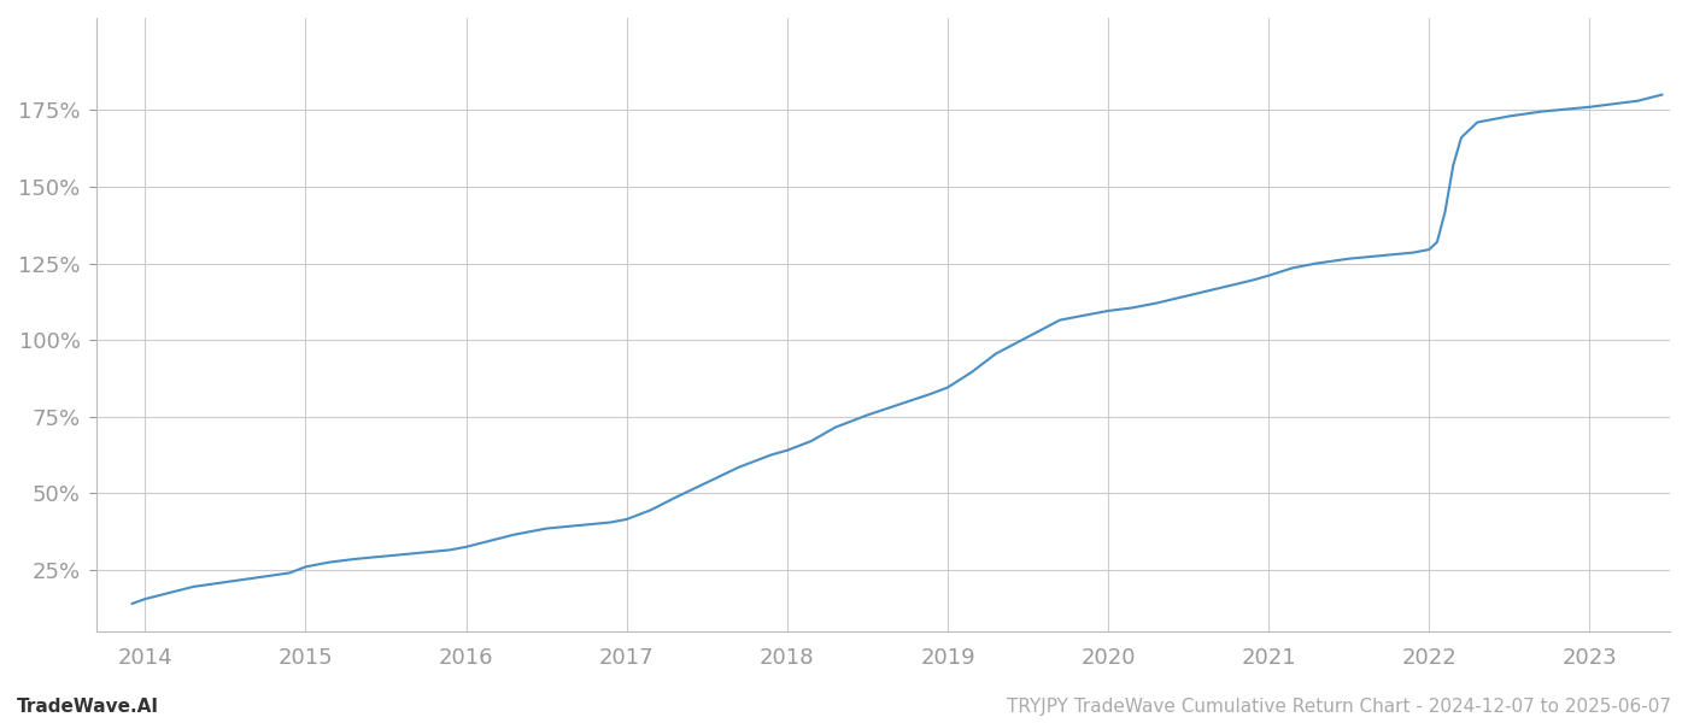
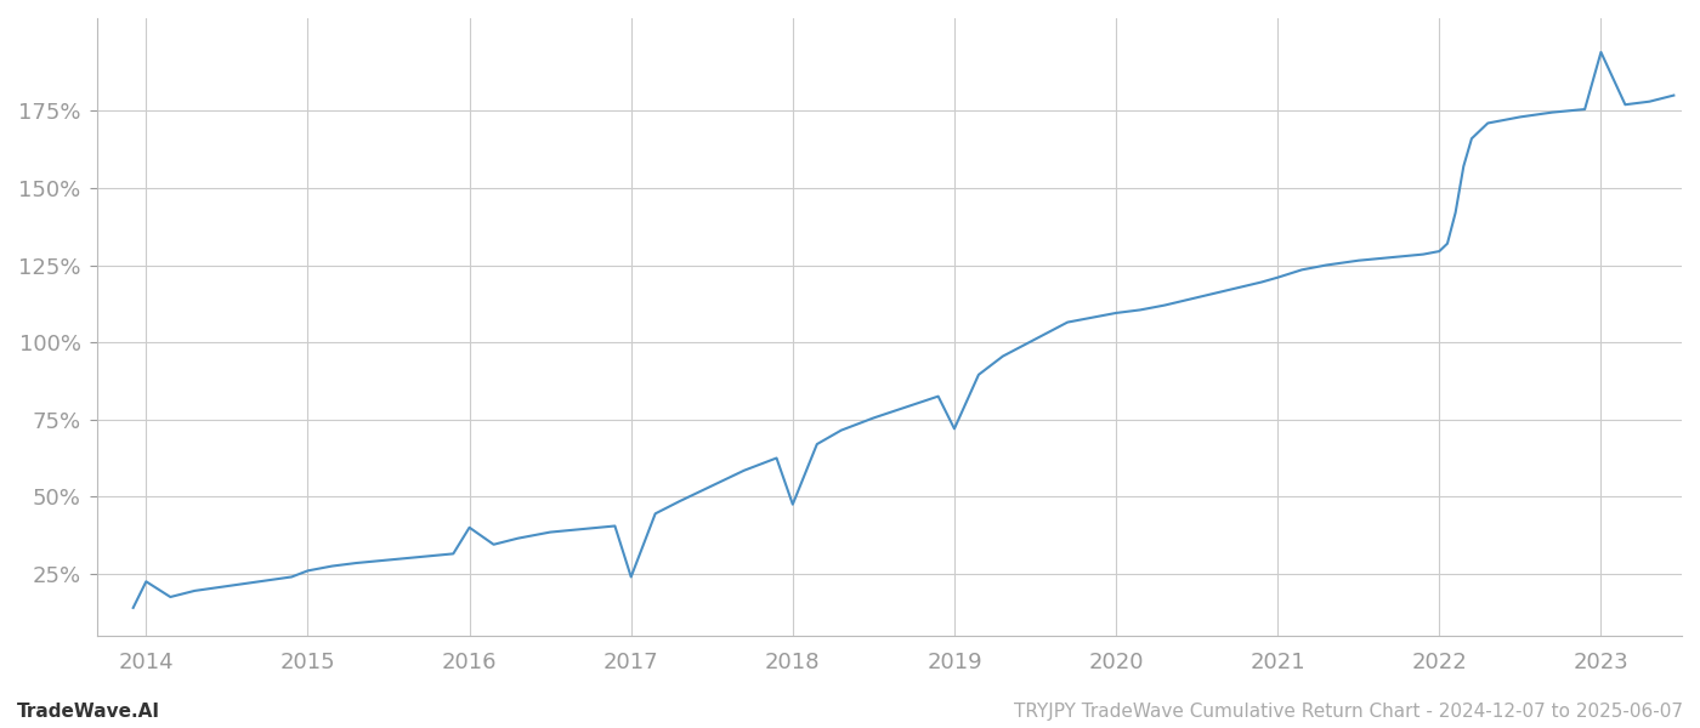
2014: 15.5% -> 22.5%
2016: 32.5% -> 40.0%
2017: 41.5% -> 24.0%
2018: 64.0% -> 47.5%
2019: 84.5% -> 72.0%
2023: 176.0% -> 194.0%
